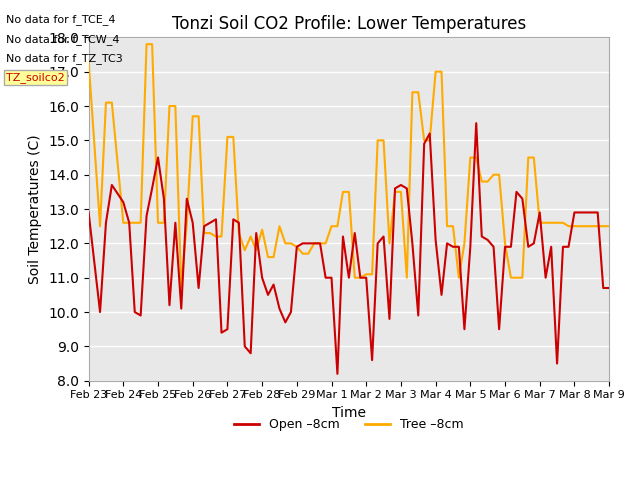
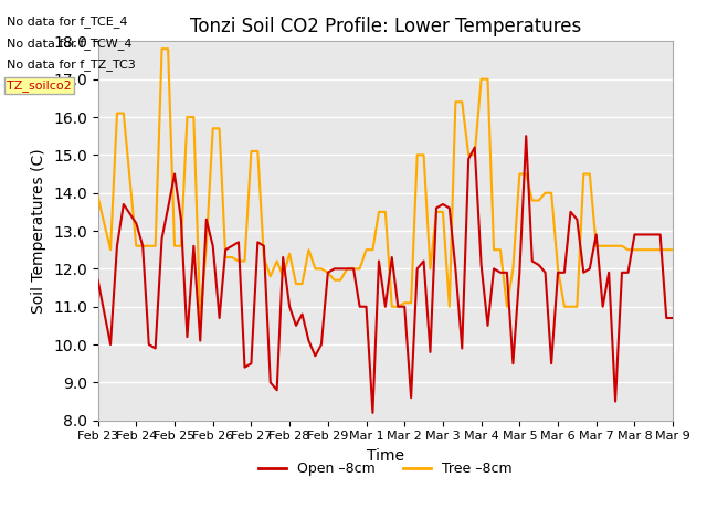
Open –8cm/Feb 23: 12.9 -> 11.7
Tree –8cm/Feb 23: 17.3 -> 13.9
